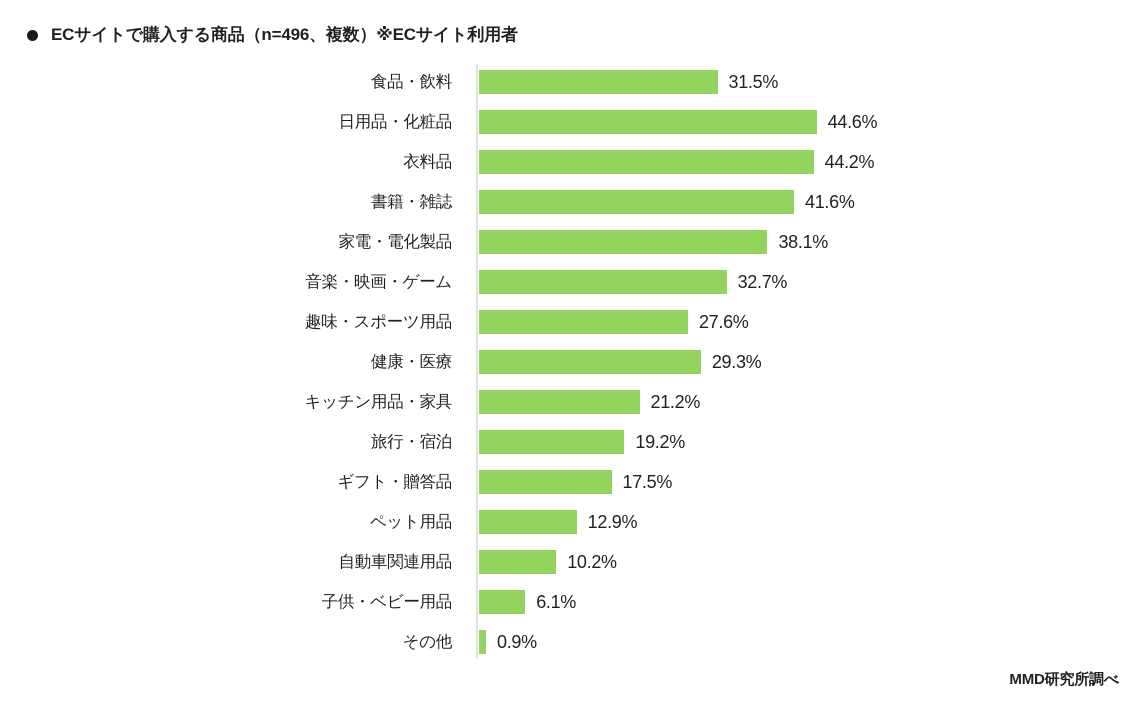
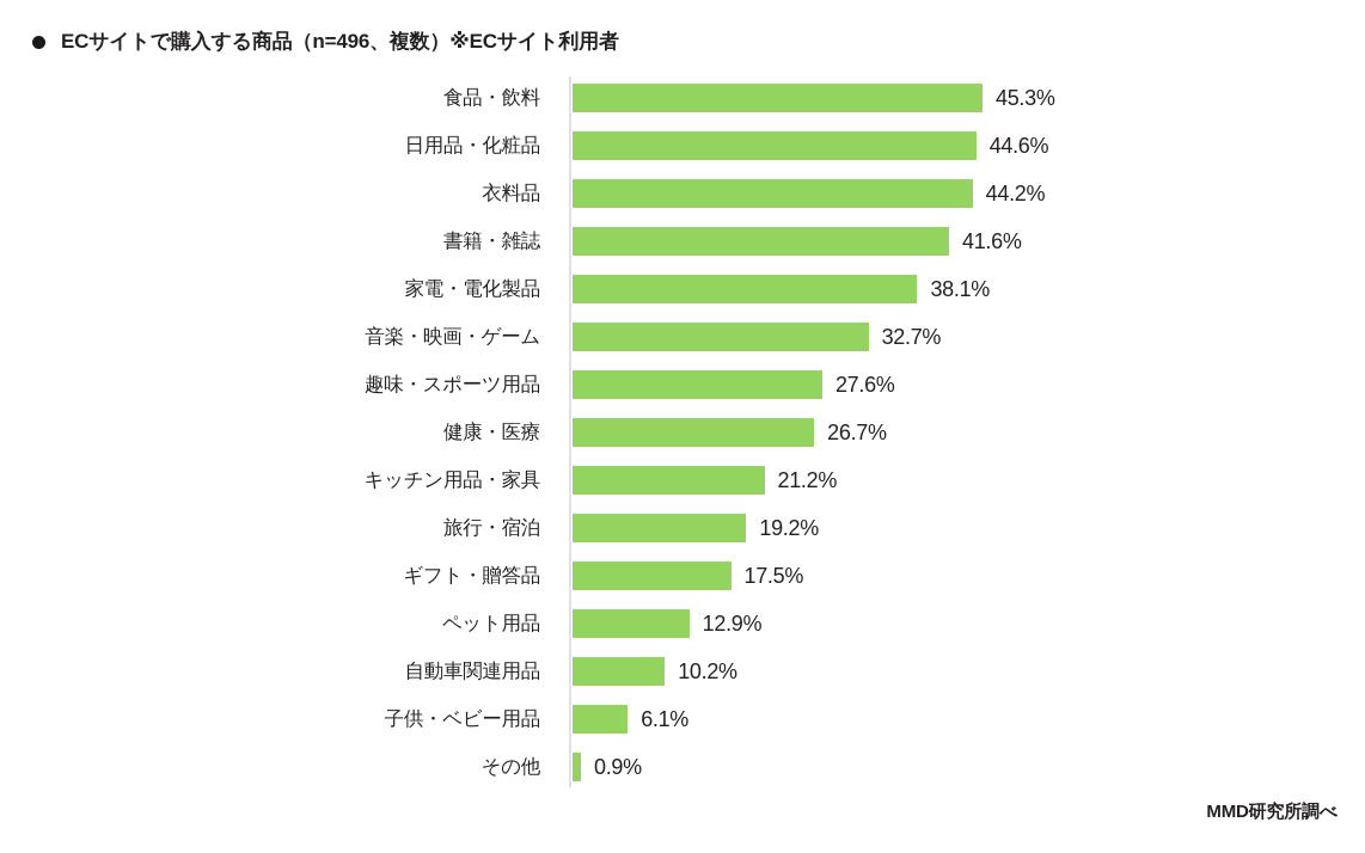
食品・飲料: 31.5% -> 45.3%
健康・医療: 29.3% -> 26.7%
